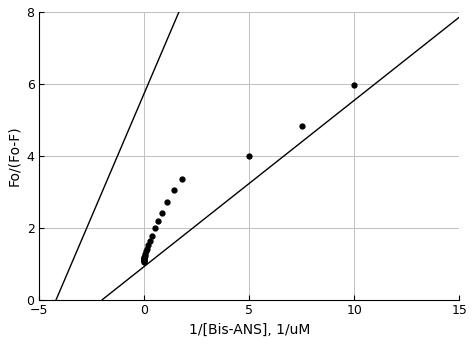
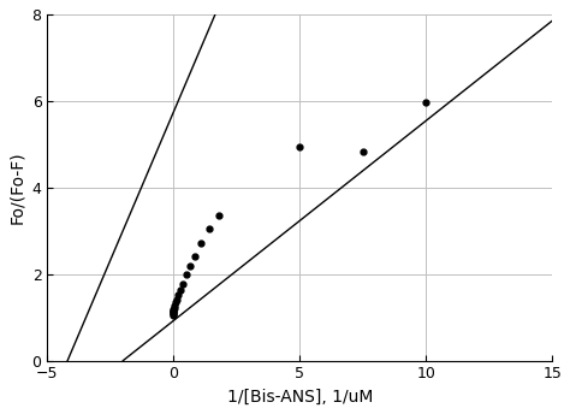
5: 4.00 -> 4.95
